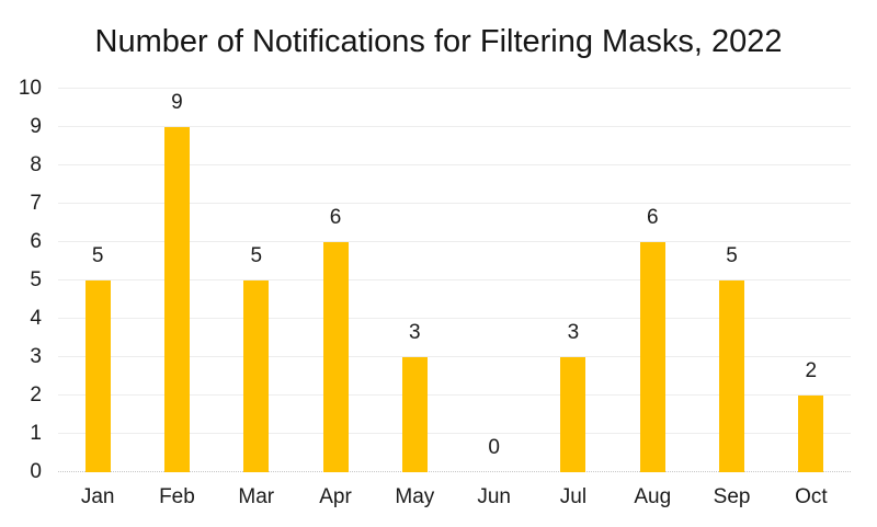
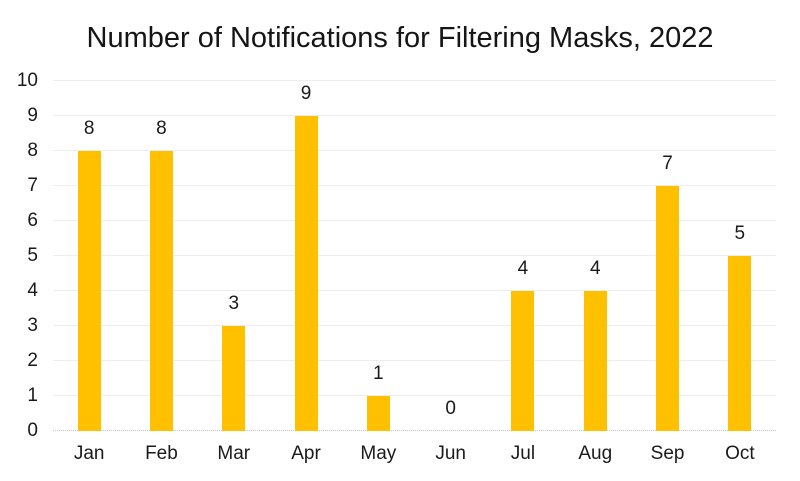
Jan: 5 -> 8
Feb: 9 -> 8
Mar: 5 -> 3
Apr: 6 -> 9
May: 3 -> 1
Jul: 3 -> 4
Aug: 6 -> 4
Sep: 5 -> 7
Oct: 2 -> 5
